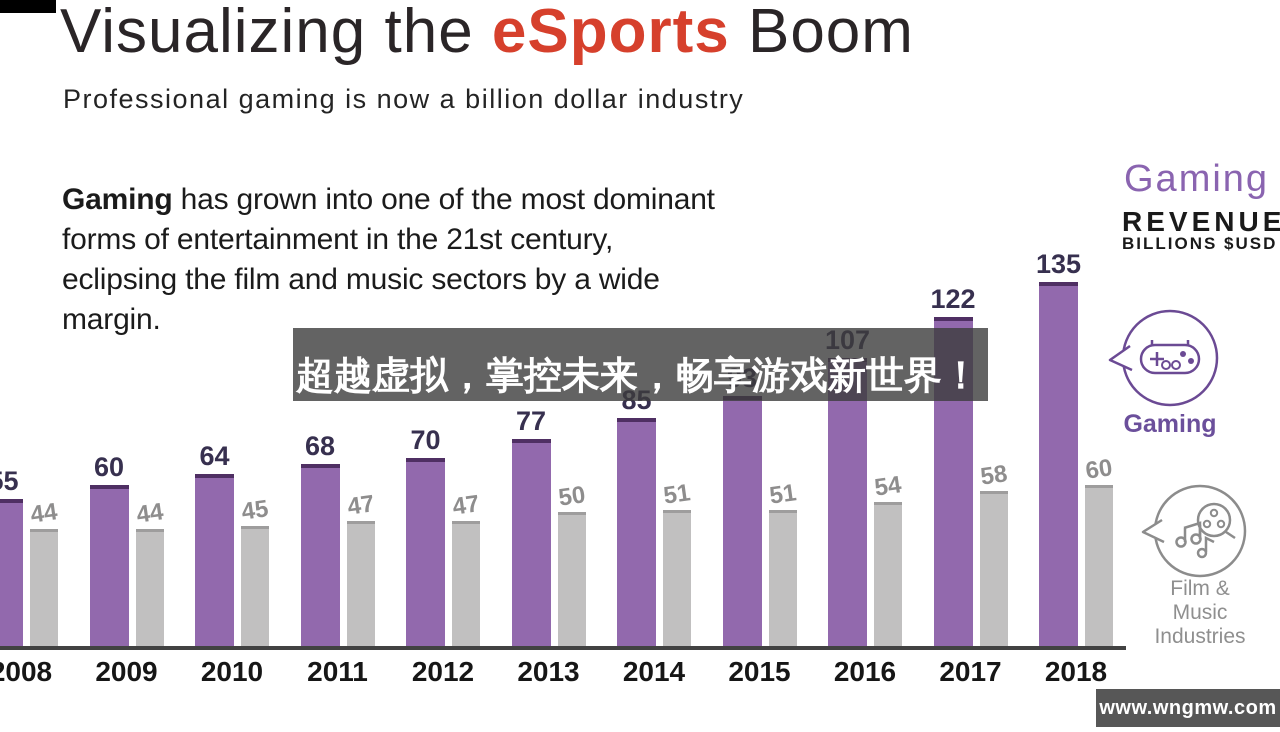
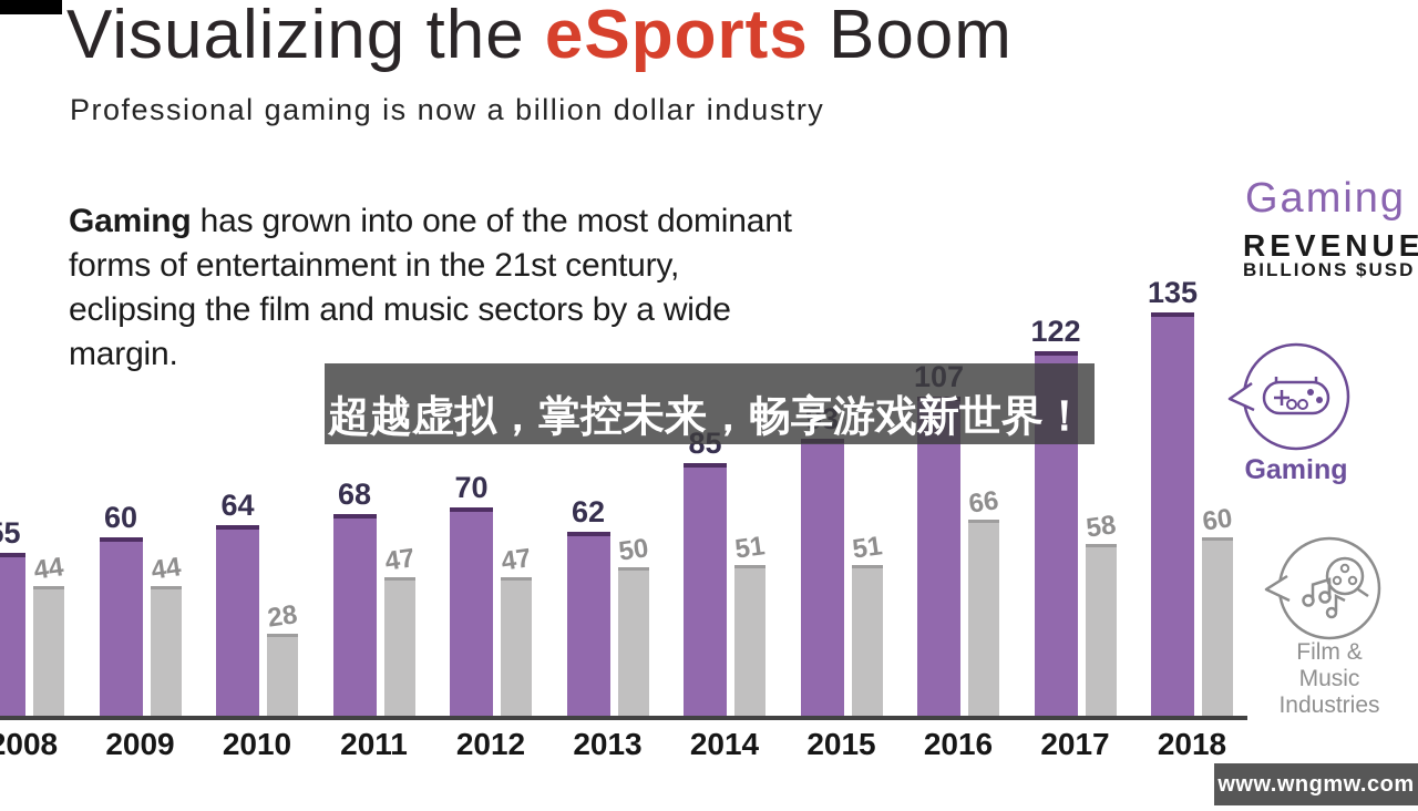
Film & Music Industries/2010: 45 -> 28
Gaming/2013: 77 -> 62
Film & Music Industries/2016: 54 -> 66
